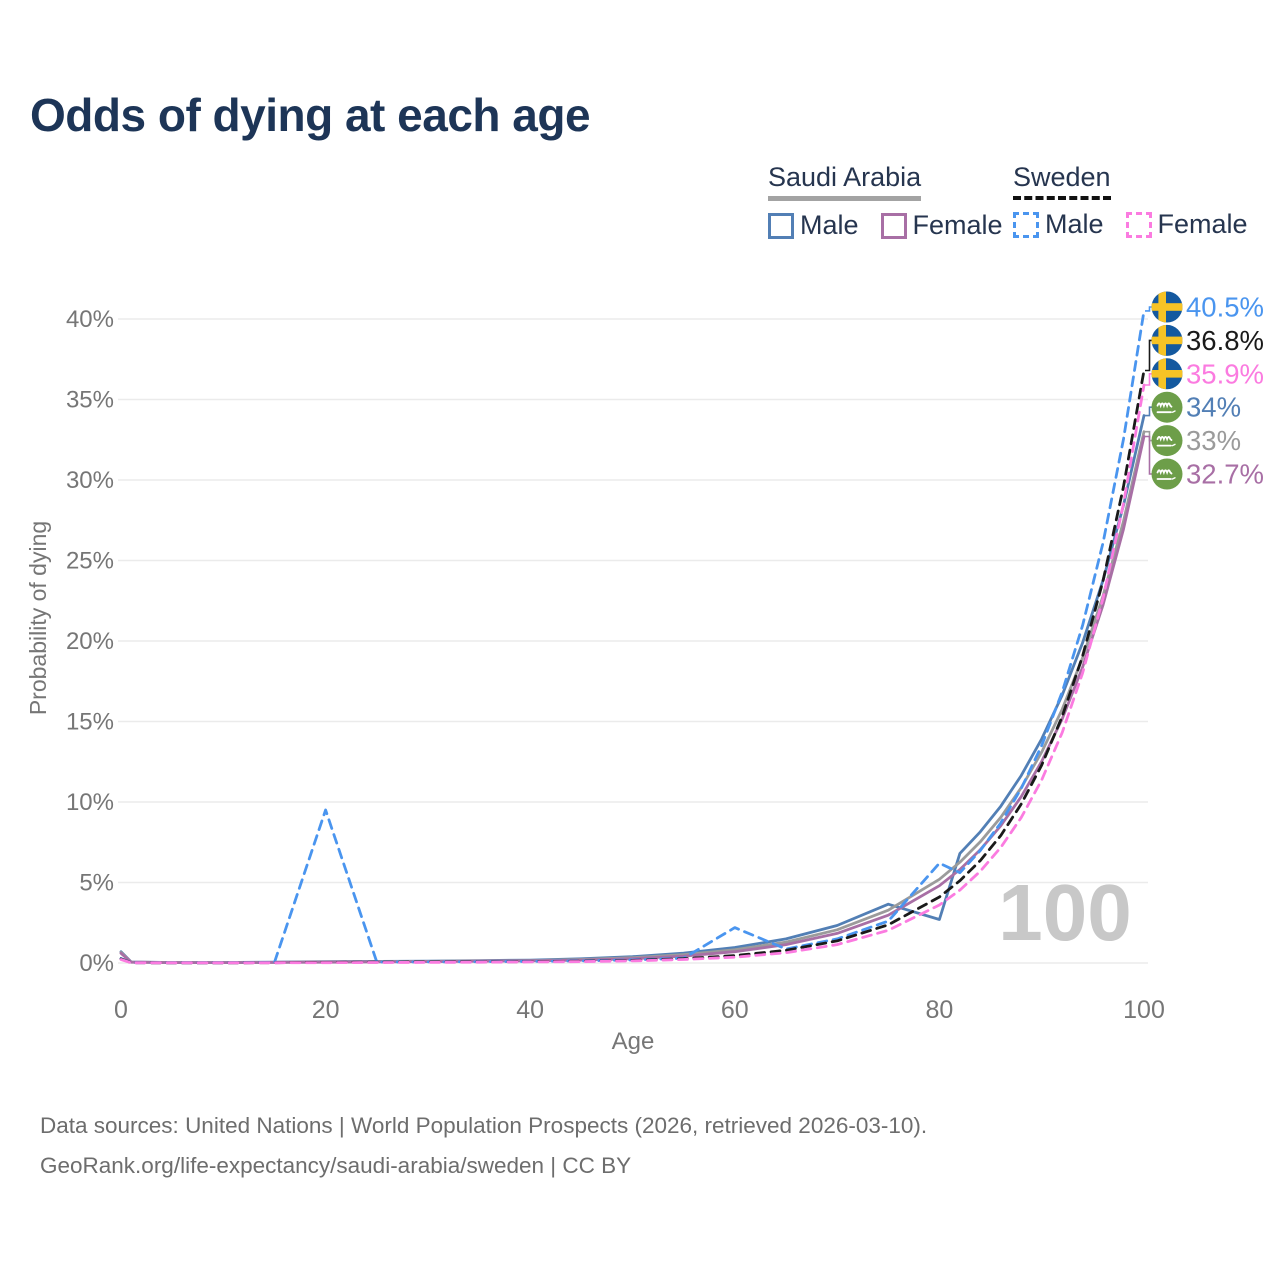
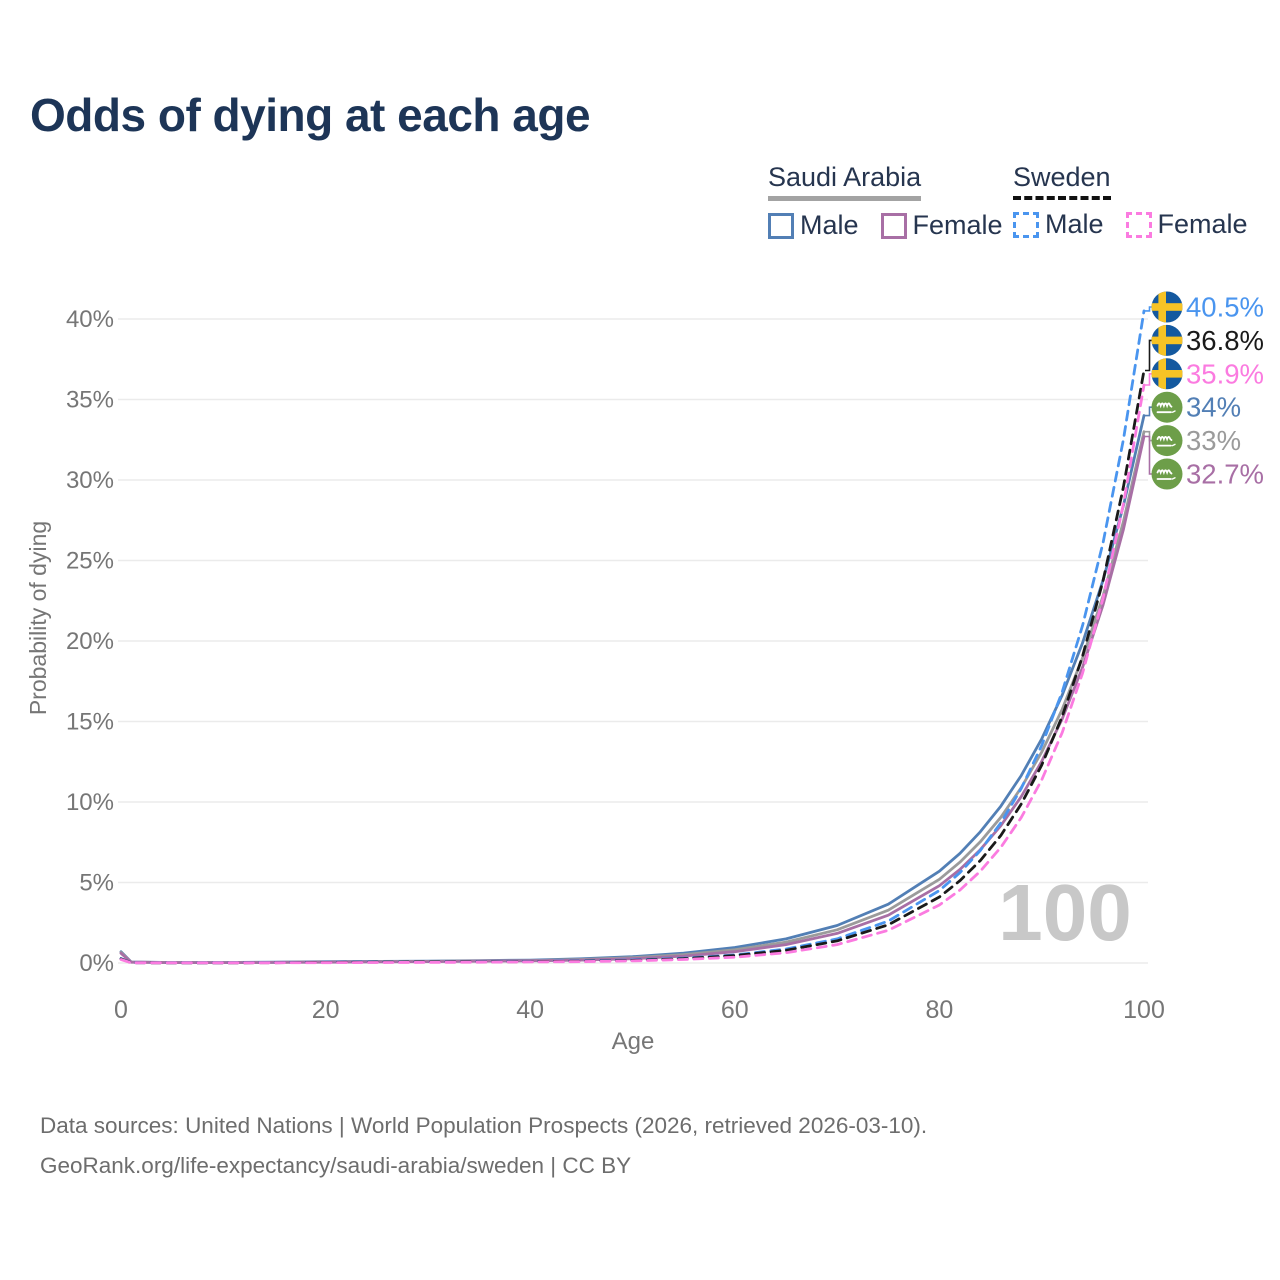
Sweden Male/20: 9.5% -> 0.1%
Sweden Male/60: 2.2% -> 0.5%
Saudi Arabia Male/80: 2.7% -> 5.7%
Sweden Male/80: 6.2% -> 4.5%
